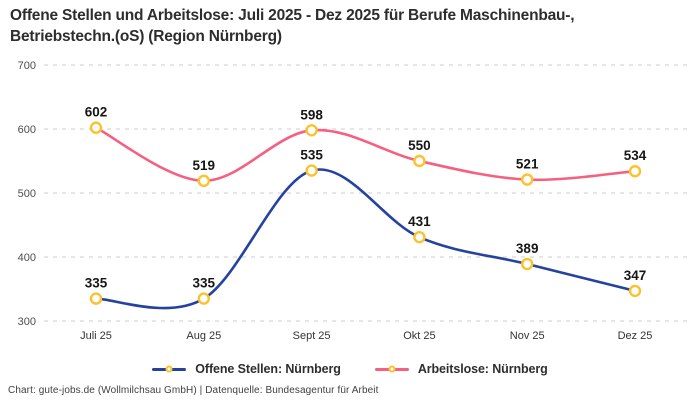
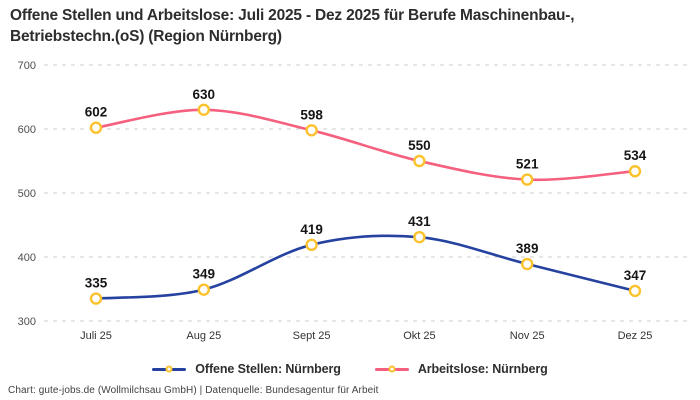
Offene Stellen: Nürnberg/Aug 25: 335 -> 349
Arbeitslose: Nürnberg/Aug 25: 519 -> 630
Offene Stellen: Nürnberg/Sept 25: 535 -> 419
